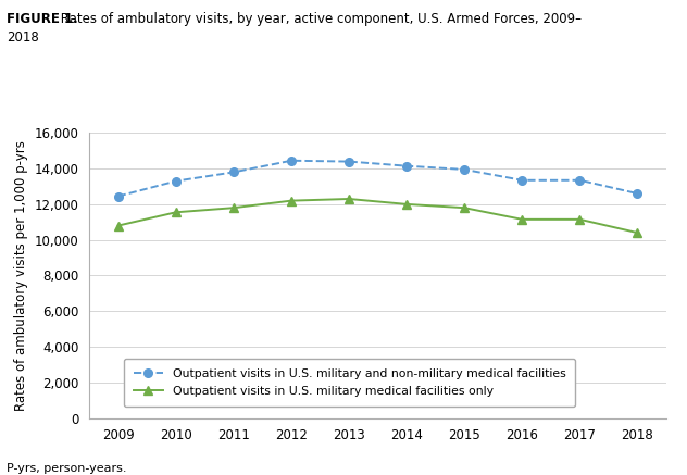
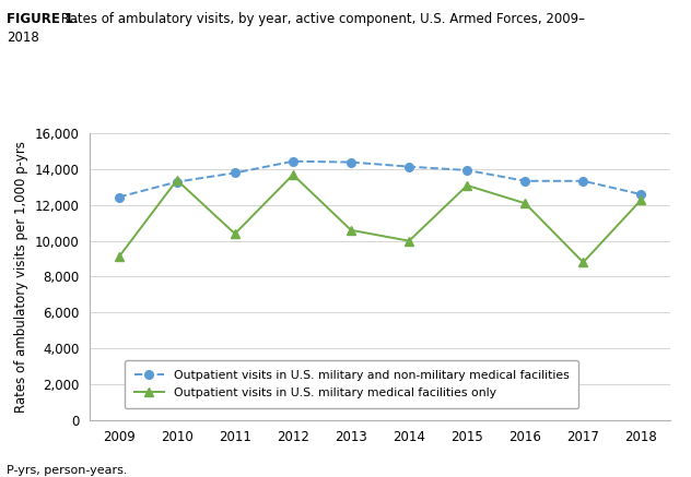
Outpatient visits in U.S. military medical facilities only/2009: 10,800 -> 9,100
Outpatient visits in U.S. military medical facilities only/2010: 11,600 -> 13,400
Outpatient visits in U.S. military medical facilities only/2011: 11,800 -> 10,400
Outpatient visits in U.S. military medical facilities only/2012: 12,200 -> 13,700
Outpatient visits in U.S. military medical facilities only/2013: 12,300 -> 10,600
Outpatient visits in U.S. military medical facilities only/2014: 12,000 -> 10,000
Outpatient visits in U.S. military medical facilities only/2015: 11,800 -> 13,100
Outpatient visits in U.S. military medical facilities only/2016: 11,200 -> 12,100
Outpatient visits in U.S. military medical facilities only/2017: 11,200 -> 8,800
Outpatient visits in U.S. military medical facilities only/2018: 10,400 -> 12,300
